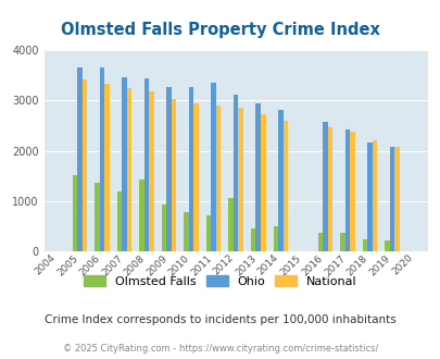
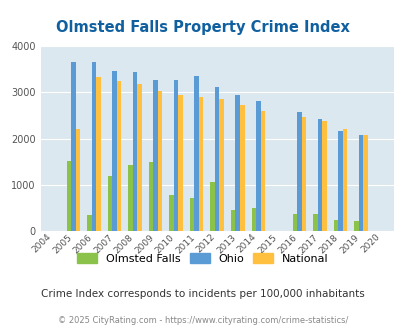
National/2005: 3410 -> 2200
Olmsted Falls/2006: 1370 -> 350
Olmsted Falls/2009: 940 -> 1500
